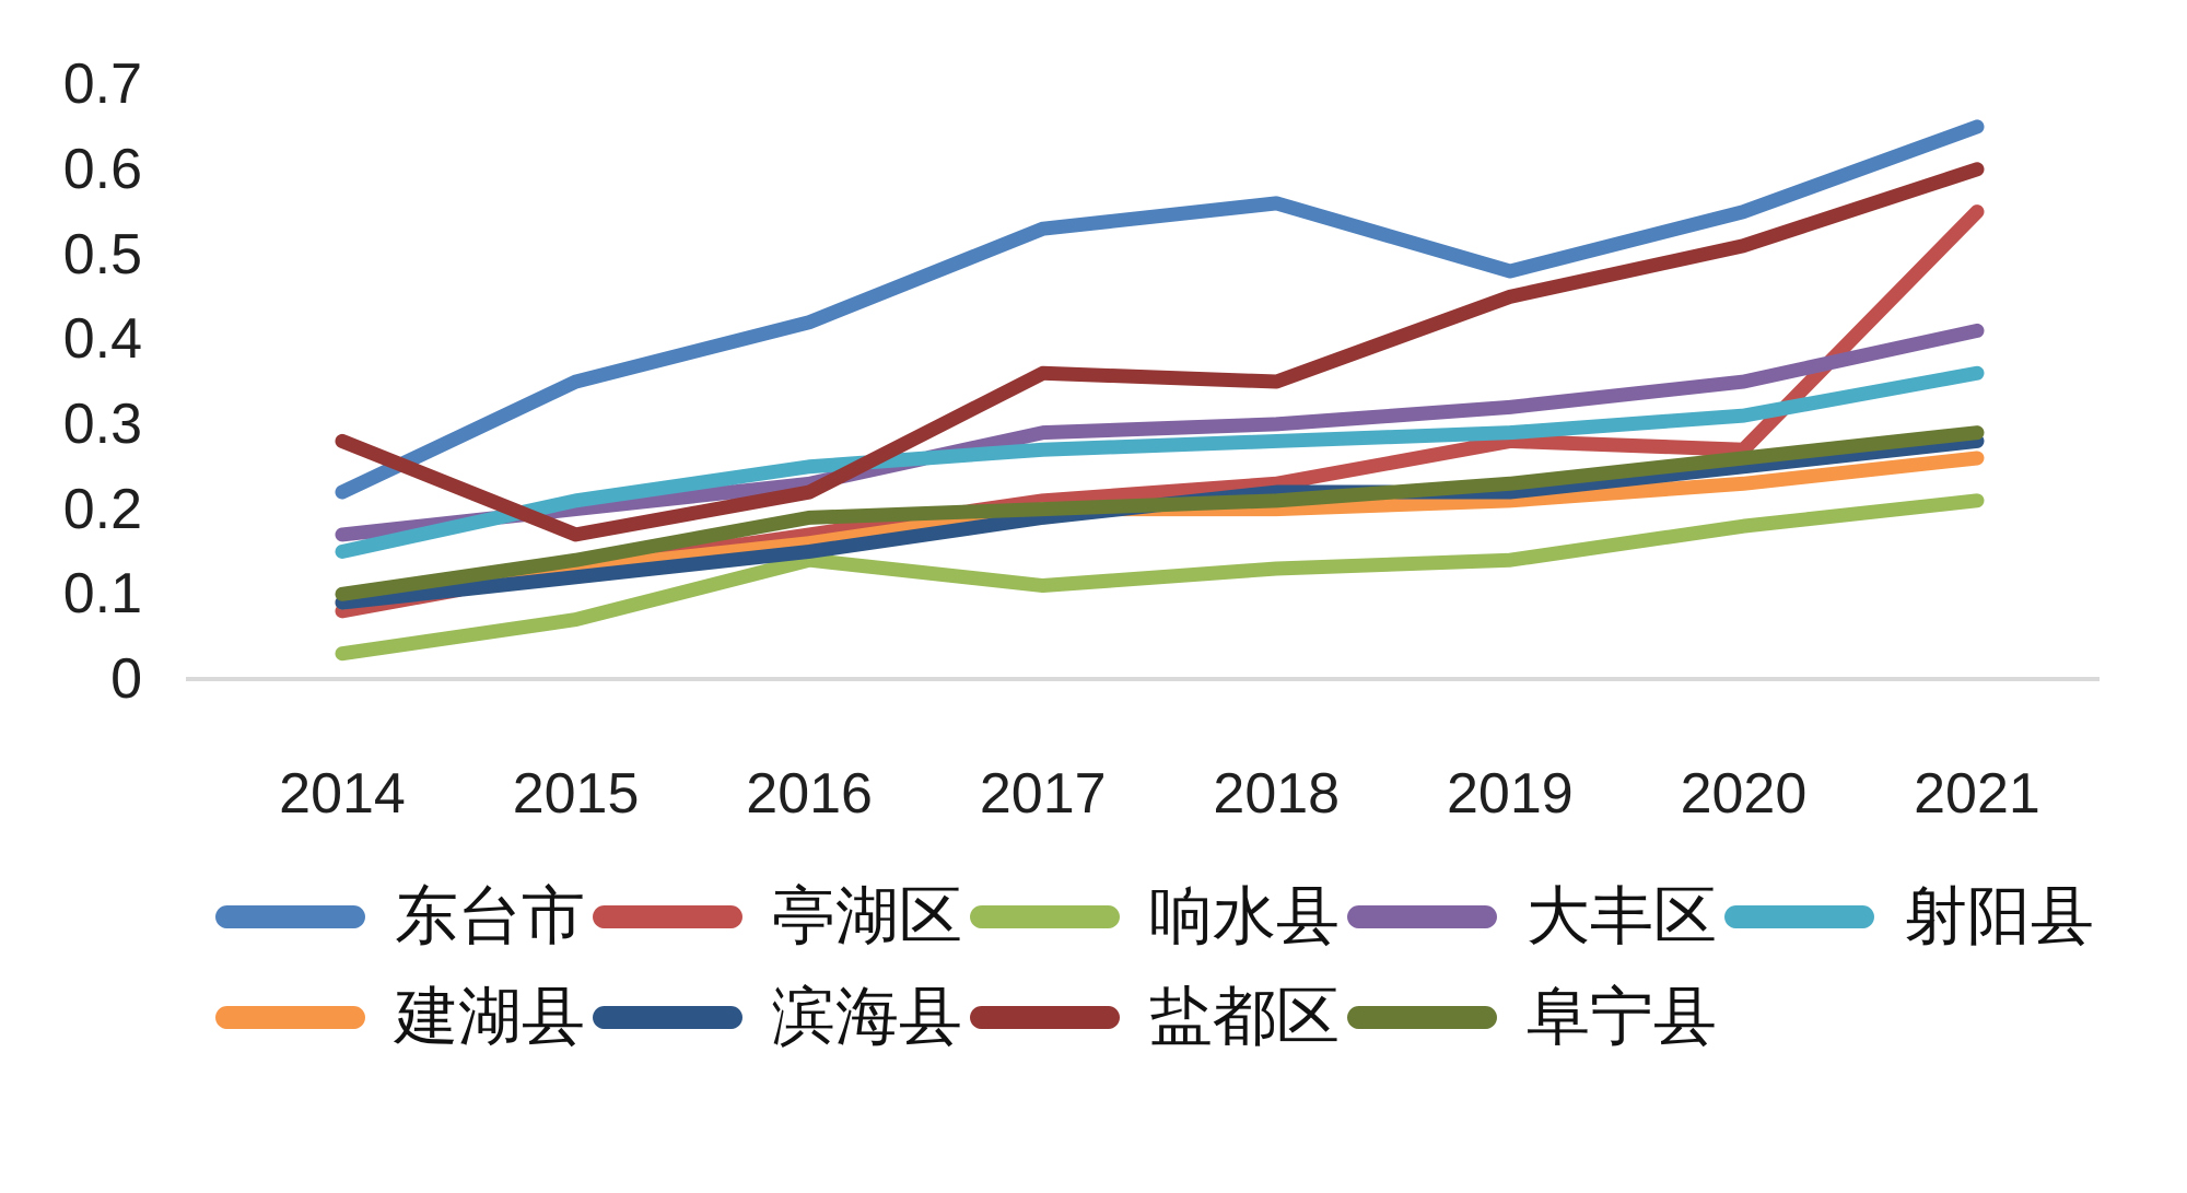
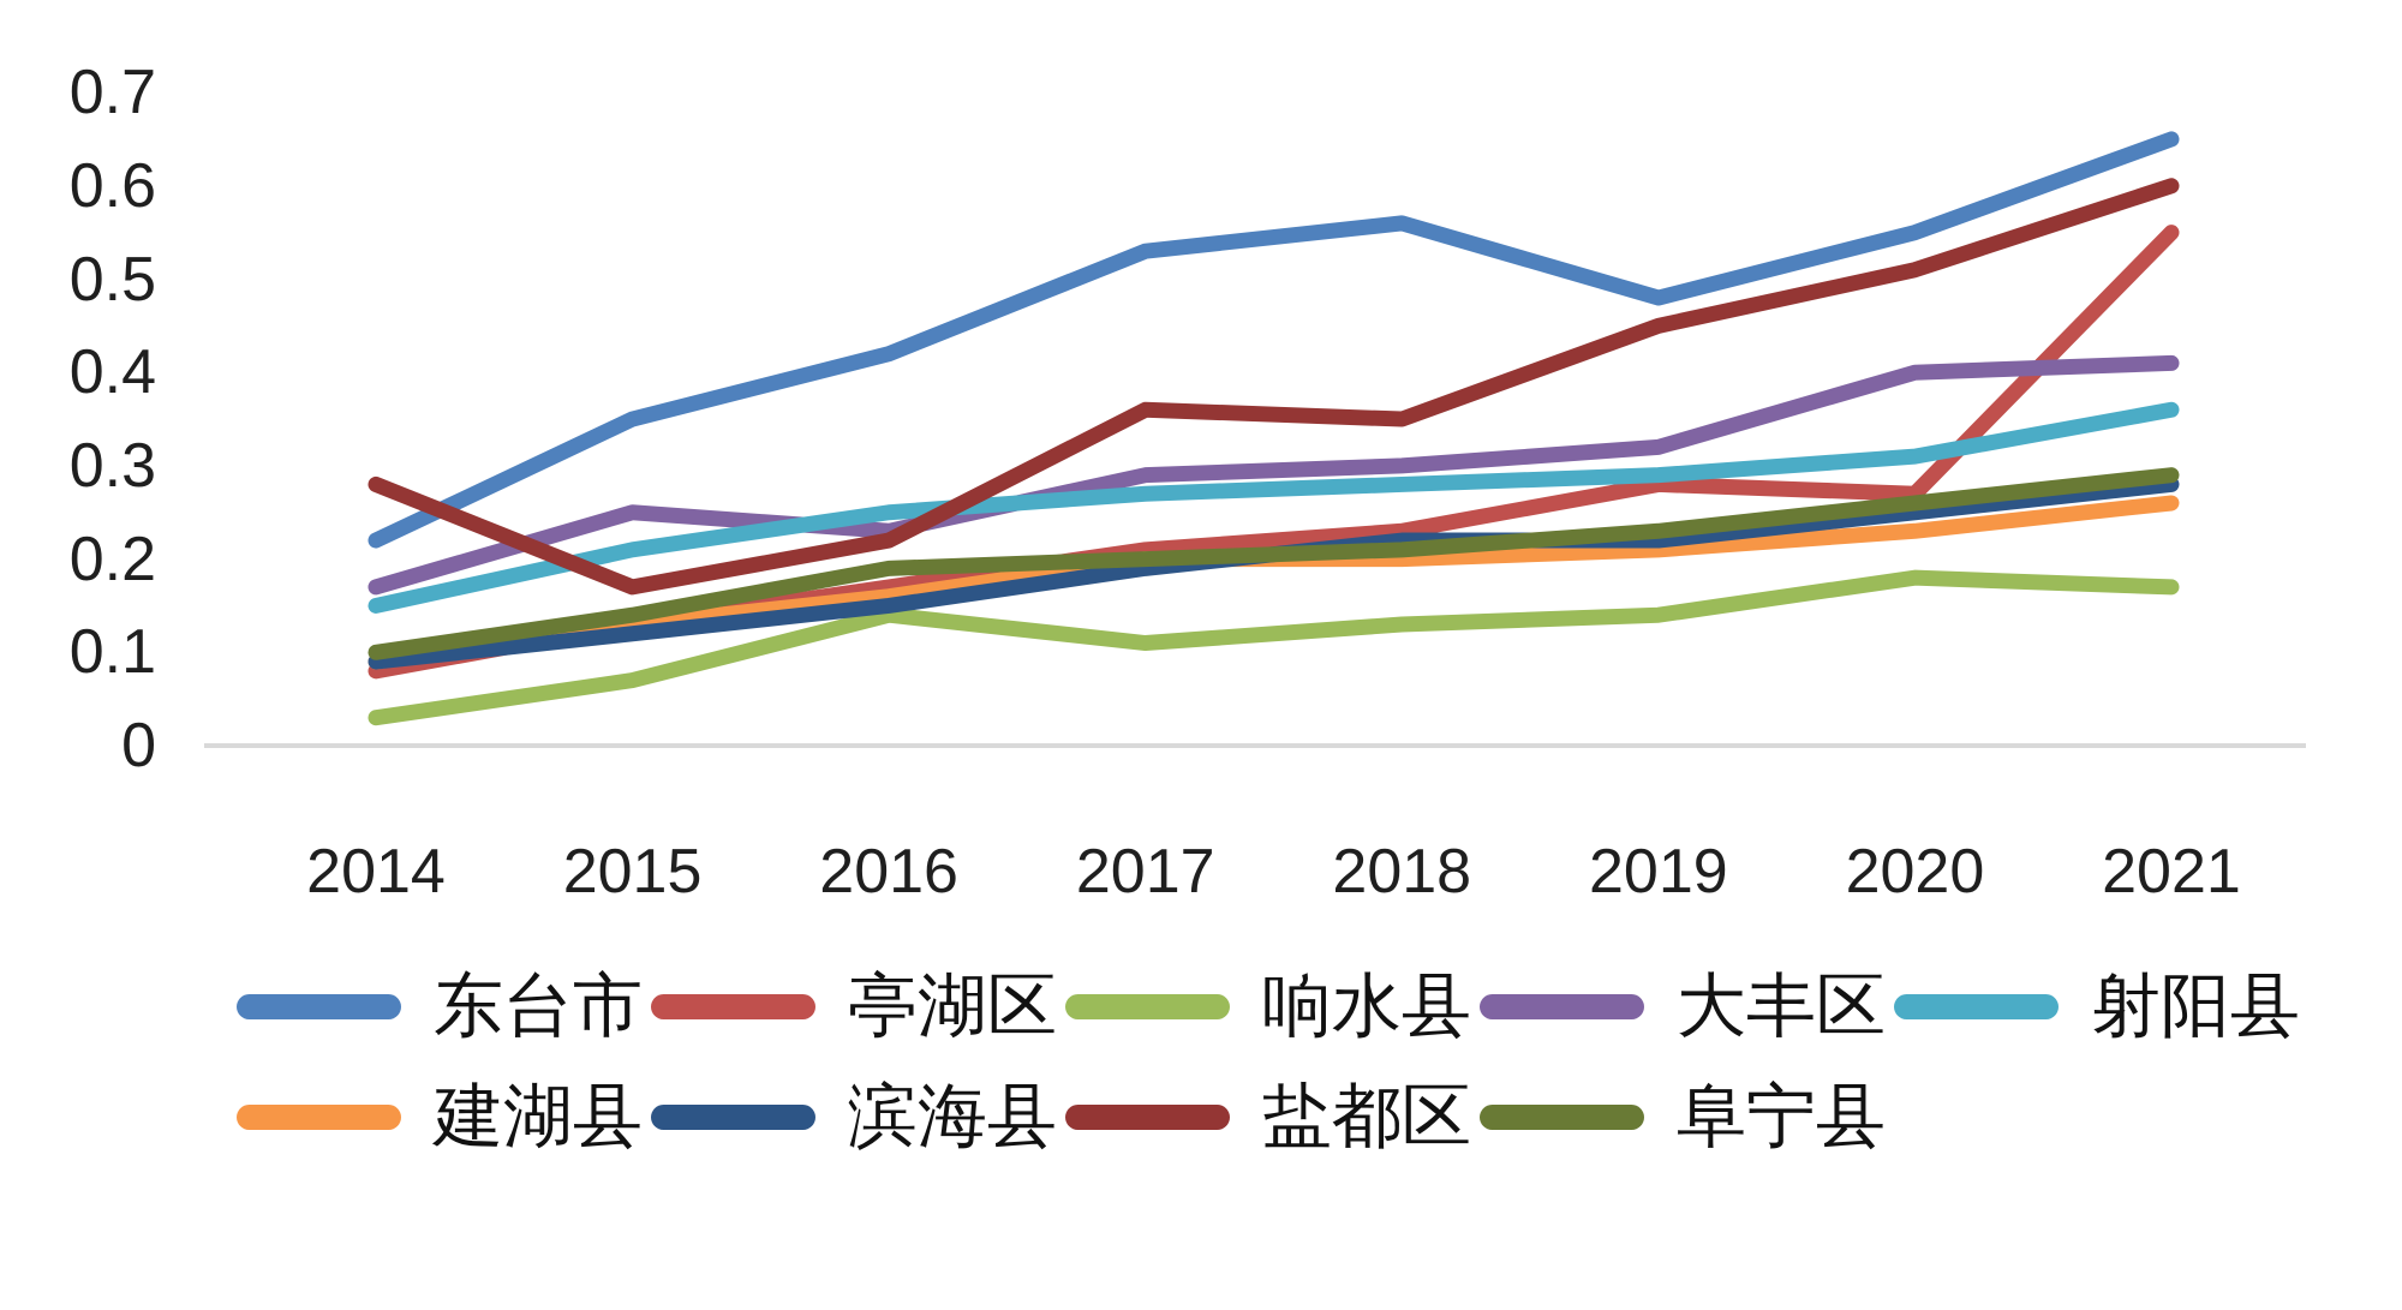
大丰区/2015: 0.20 -> 0.25
大丰区/2020: 0.35 -> 0.40
响水县/2021: 0.21 -> 0.17
